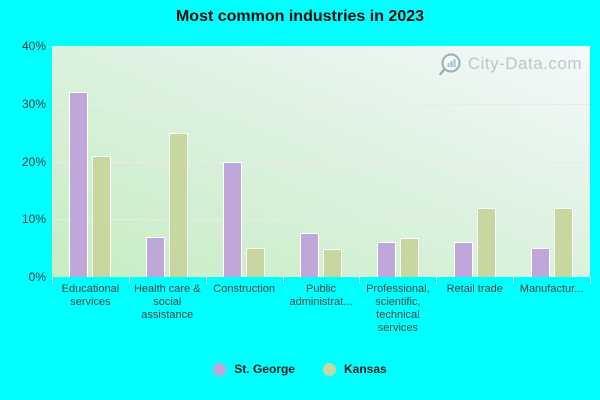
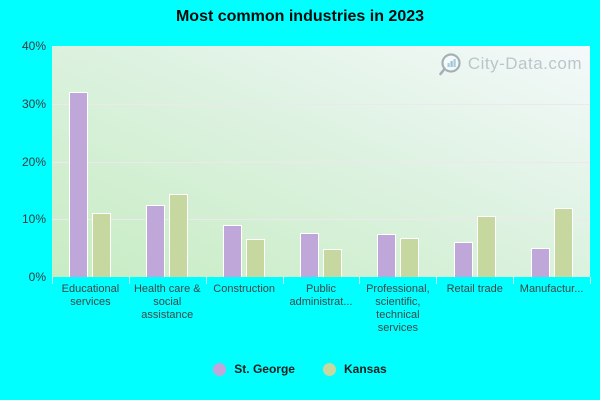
Kansas/Educational services: 21% -> 11%
St. George/Health care & social assistance: 7% -> 12%
Kansas/Health care & social assistance: 25% -> 14%
St. George/Construction: 20% -> 9%
Kansas/Construction: 5% -> 6%
St. George/Professional, scientific, technical services: 6% -> 7%
Kansas/Retail trade: 12% -> 11%
